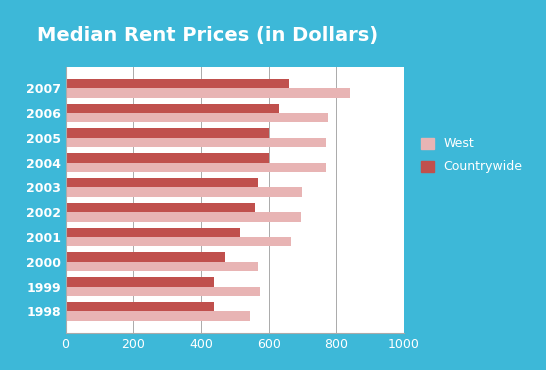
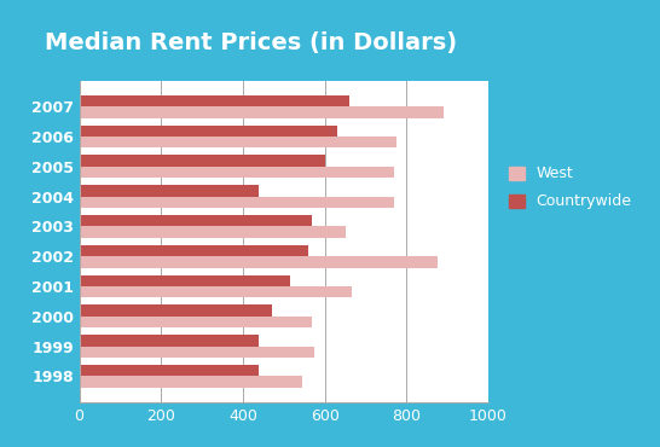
West/2007: 840 -> 890
Countrywide/2004: 600 -> 440
West/2003: 700 -> 650
West/2002: 695 -> 875
